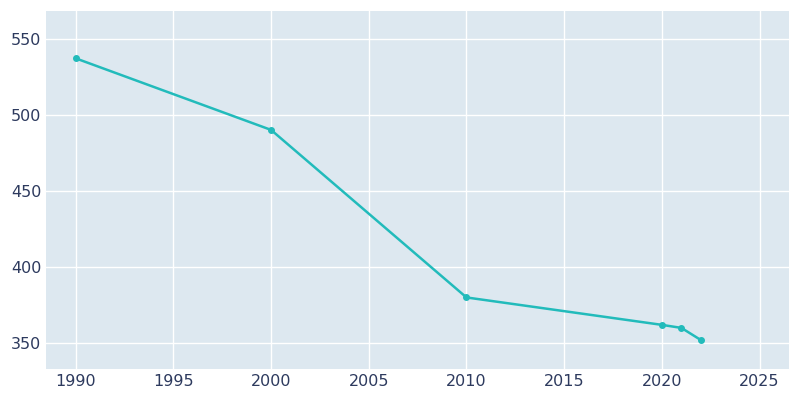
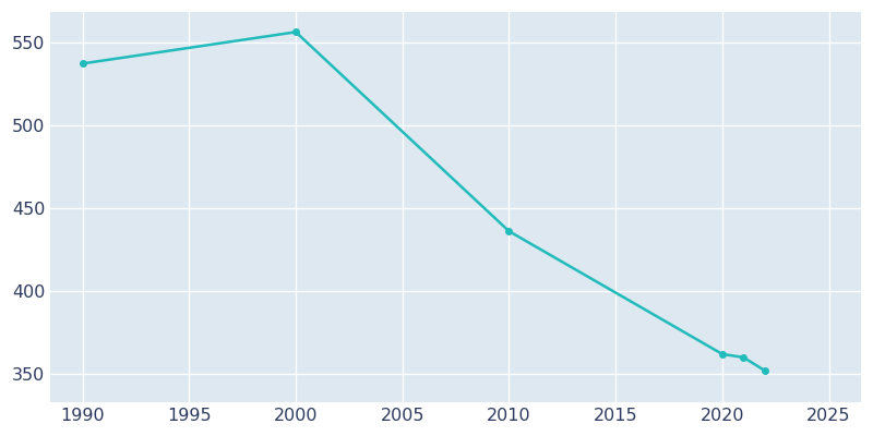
2000: 490 -> 556
2010: 380 -> 436
